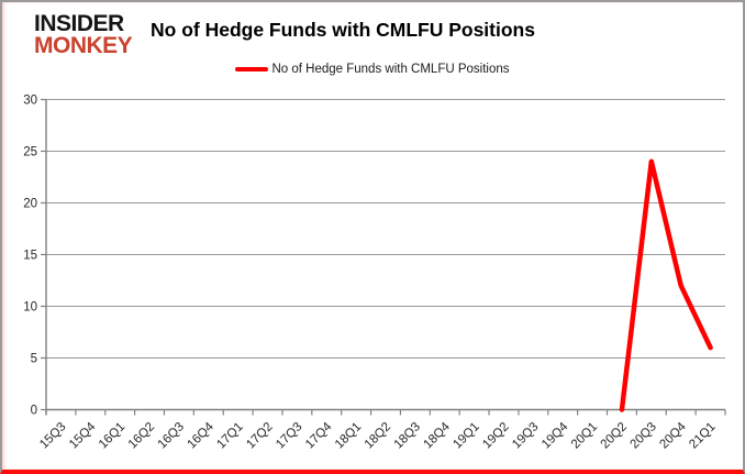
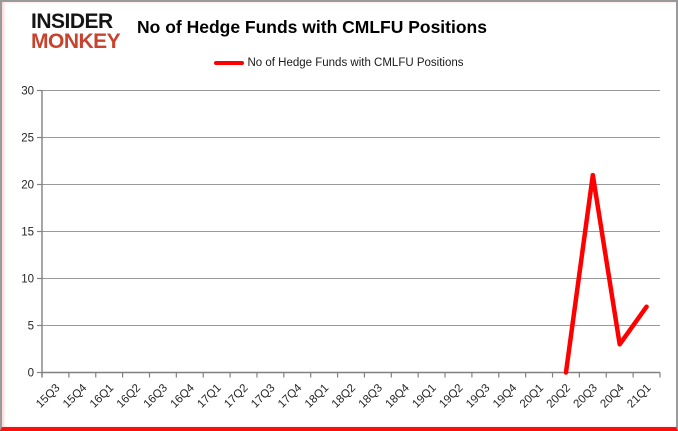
20Q3: 24 -> 21
20Q4: 12 -> 3
21Q1: 6 -> 7
